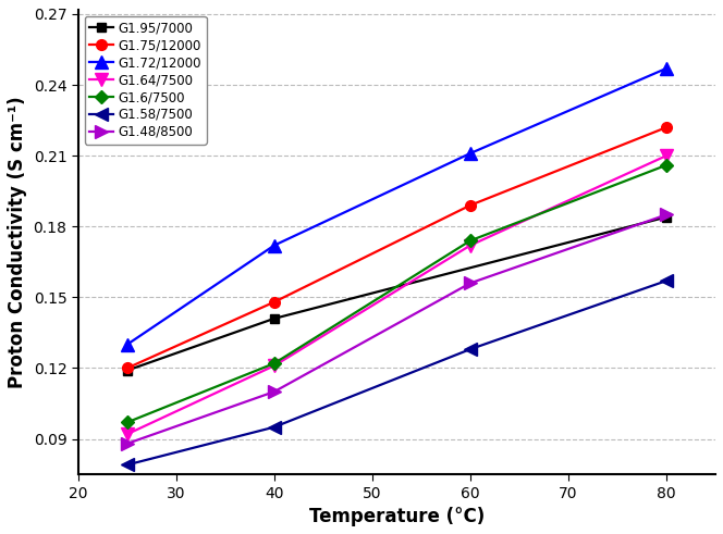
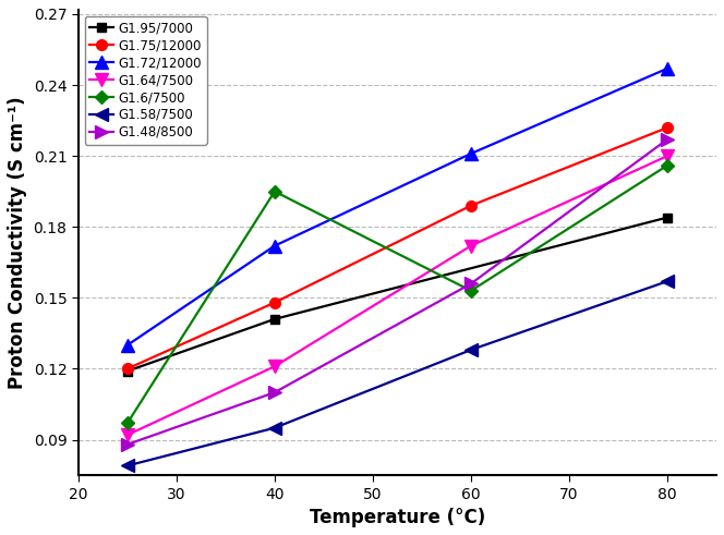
G1.6/7500/40: 0.122 -> 0.195
G1.6/7500/60: 0.174 -> 0.153
G1.48/8500/80: 0.185 -> 0.217
